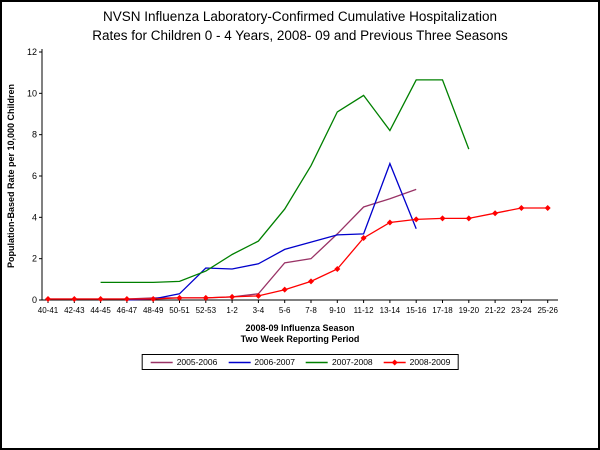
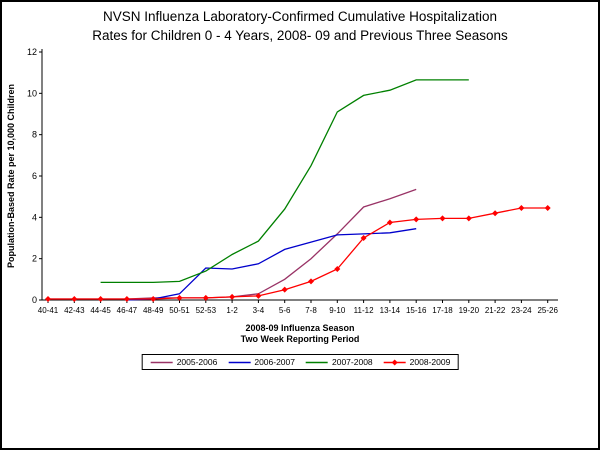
2005-2006/5-6: 1.8 -> 1.0
2006-2007/13-14: 6.6 -> 3.2
2007-2008/13-14: 8.2 -> 10.2
2007-2008/19-20: 7.3 -> 10.7
